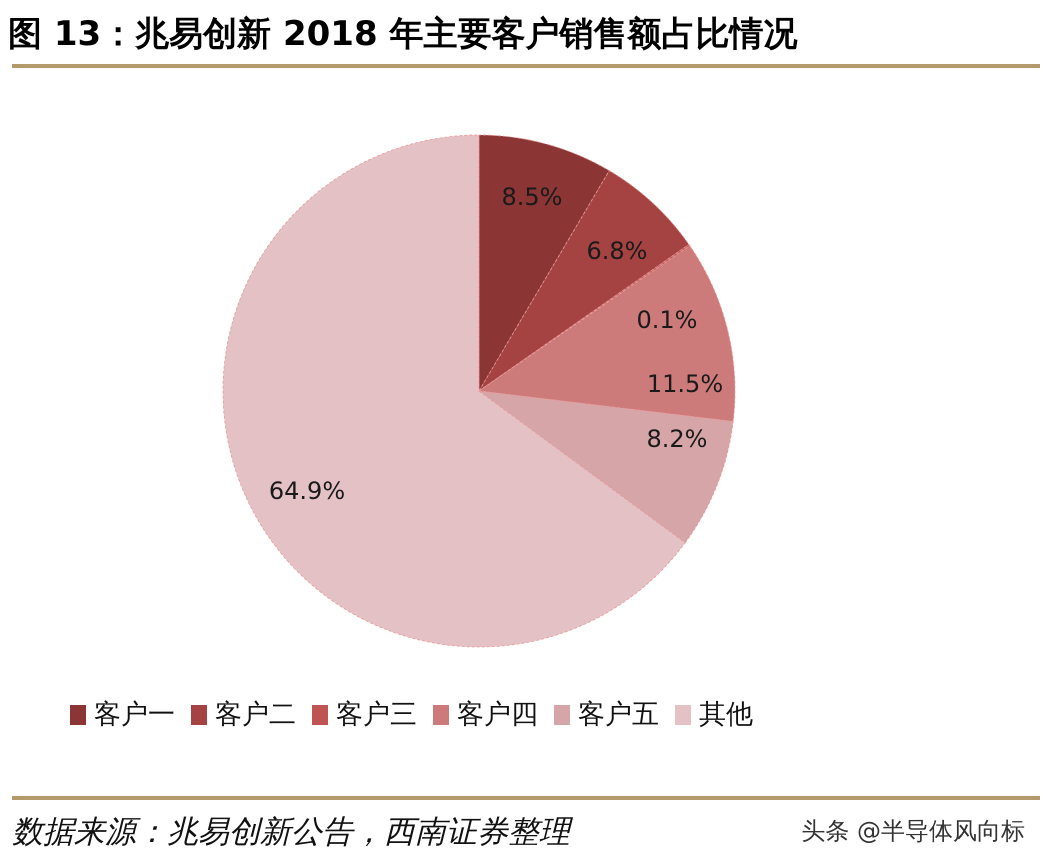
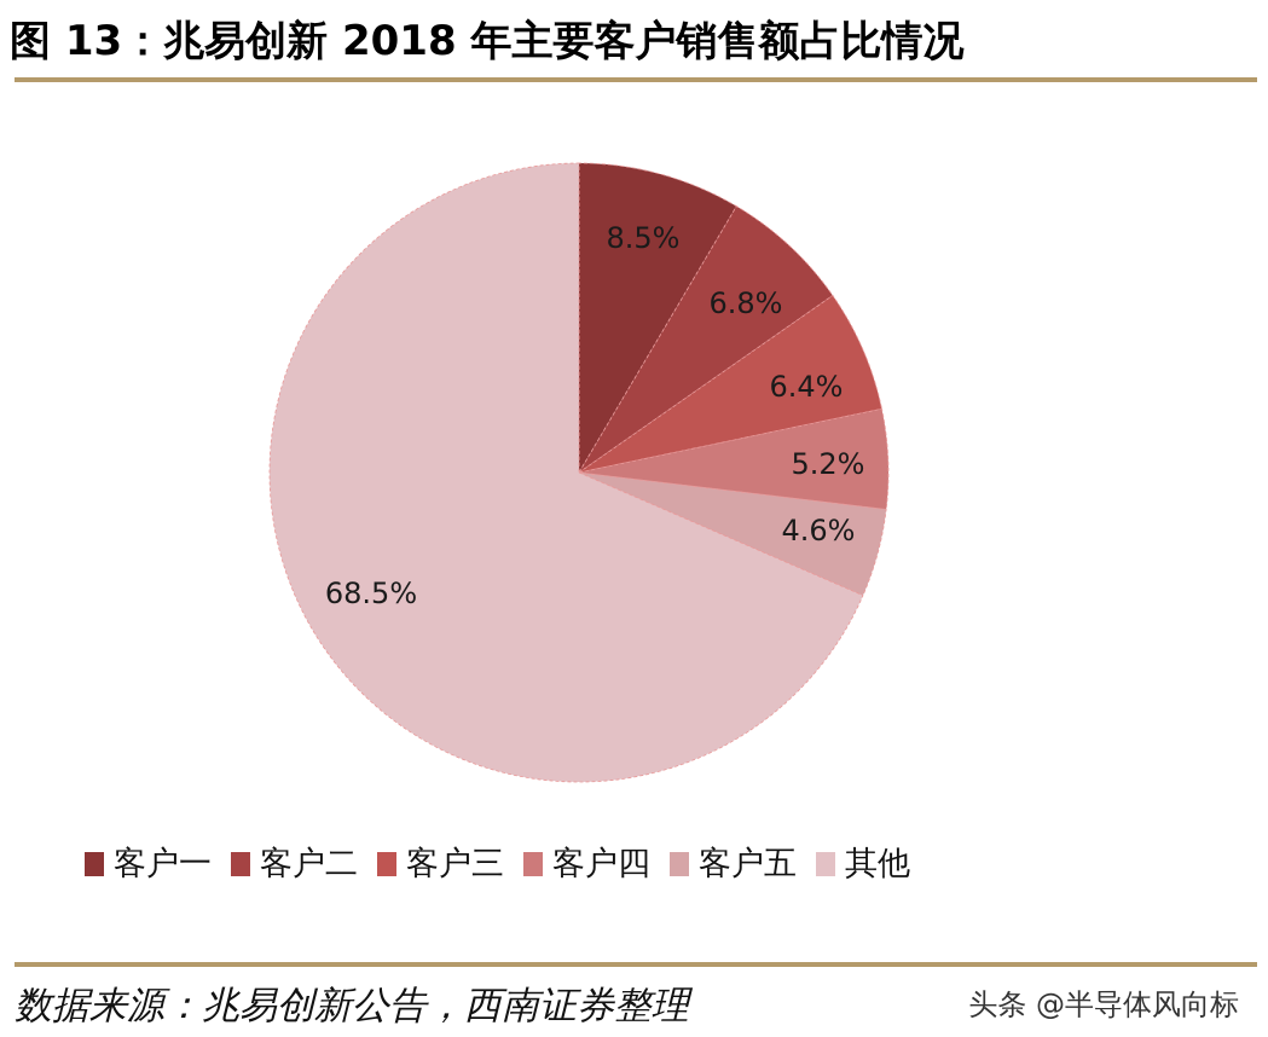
客户三: 0.1% -> 6.4%
客户四: 11.5% -> 5.2%
客户五: 8.2% -> 4.6%
其他: 64.9% -> 68.5%
